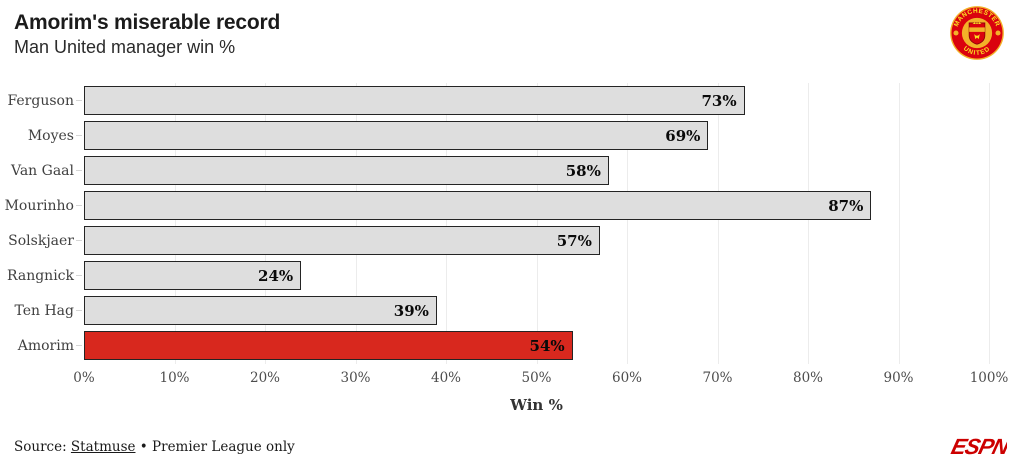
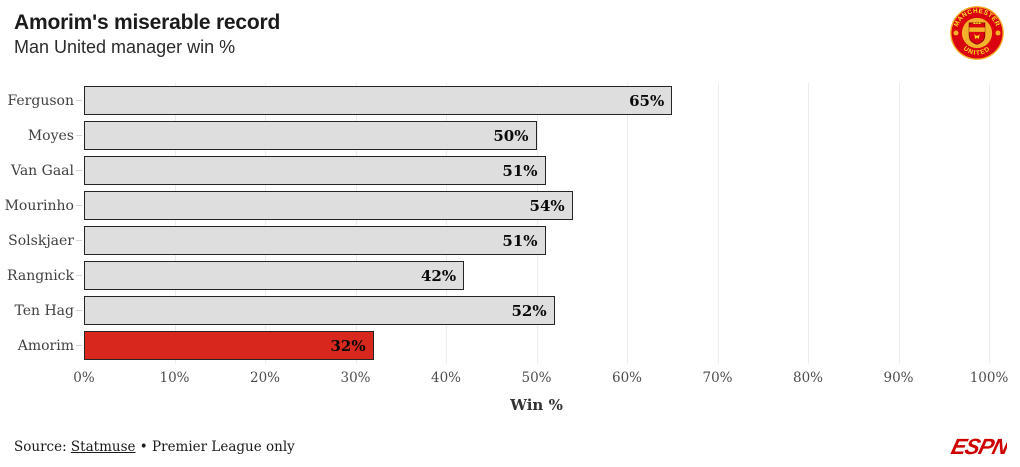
Ferguson: 73% -> 65%
Moyes: 69% -> 50%
Van Gaal: 58% -> 51%
Mourinho: 87% -> 54%
Solskjaer: 57% -> 51%
Rangnick: 24% -> 42%
Ten Hag: 39% -> 52%
Amorim: 54% -> 32%
